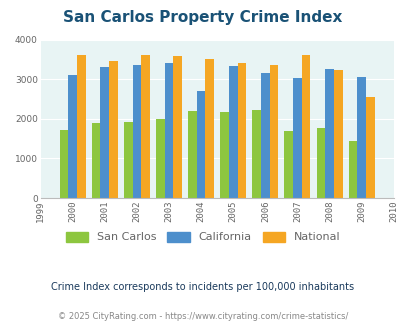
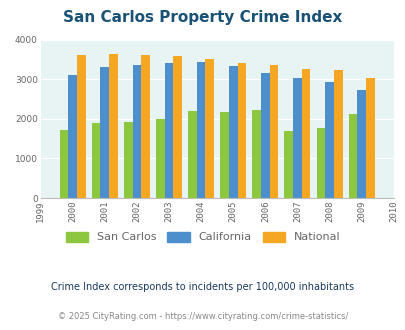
National/2001: 3450 -> 3640
California/2004: 2700 -> 3430
National/2007: 3600 -> 3270
California/2008: 3250 -> 2940
San Carlos/2009: 1450 -> 2120
California/2009: 3050 -> 2720
National/2009: 2550 -> 3040
